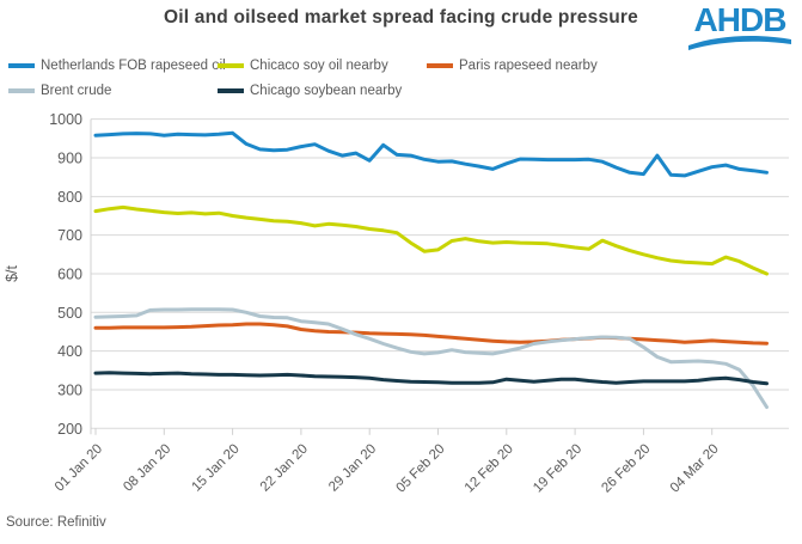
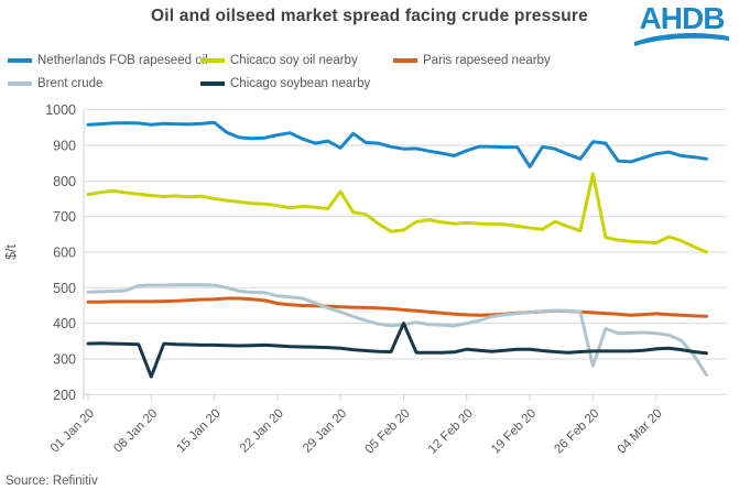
Chicago soybean nearby/08 Jan 20: 340 -> 250
Chicaco soy oil nearby/29 Jan 20: 720 -> 770
Chicago soybean nearby/05 Feb 20: 320 -> 400
Netherlands FOB rapeseed oil/19 Feb 20: 900 -> 840
Netherlands FOB rapeseed oil/26 Feb 20: 860 -> 910
Chicaco soy oil nearby/26 Feb 20: 650 -> 820
Brent crude/26 Feb 20: 410 -> 280
